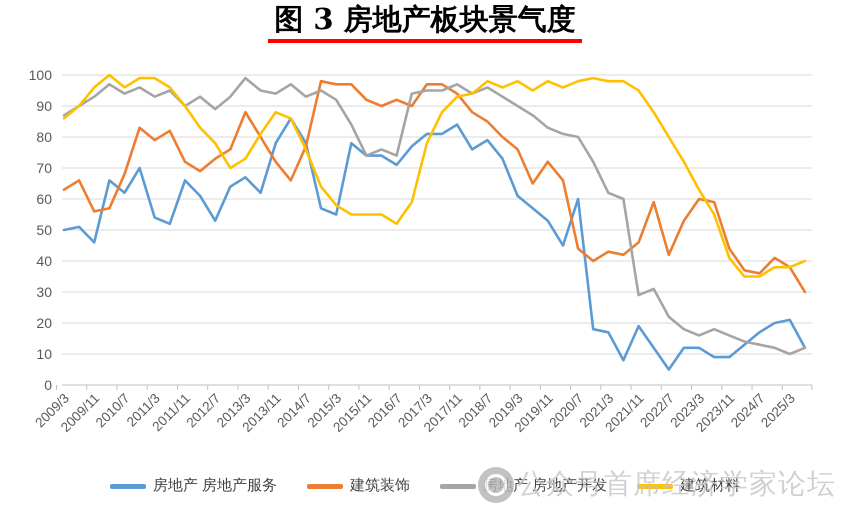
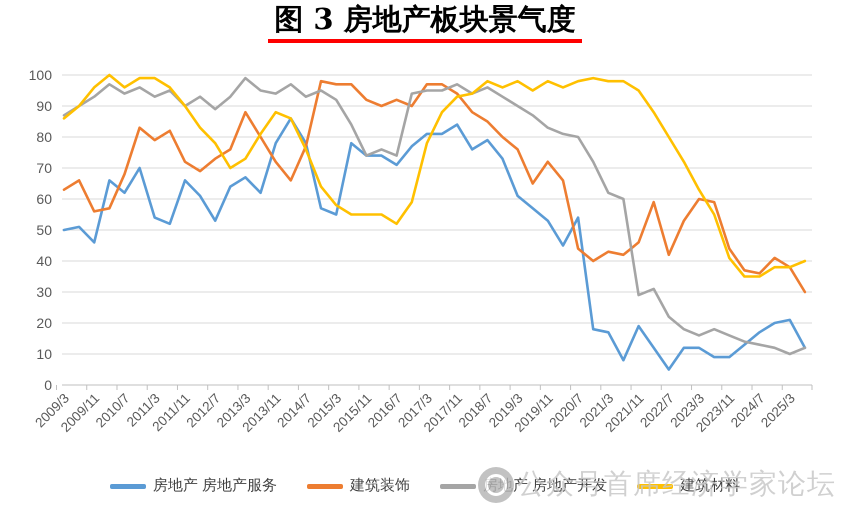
房地产 房地产服务/2020/7: 60 -> 54
